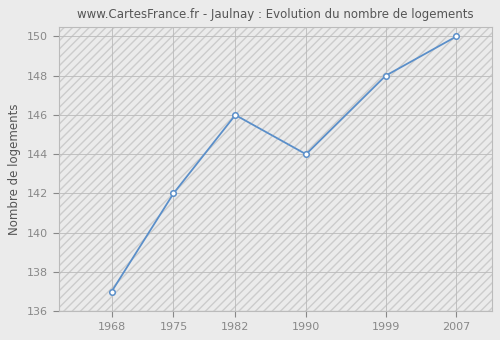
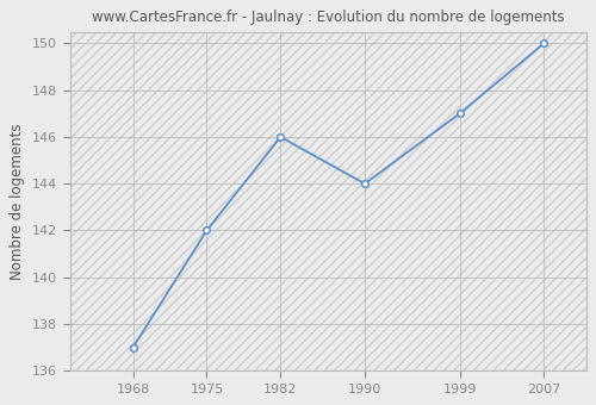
1999: 148 -> 147
